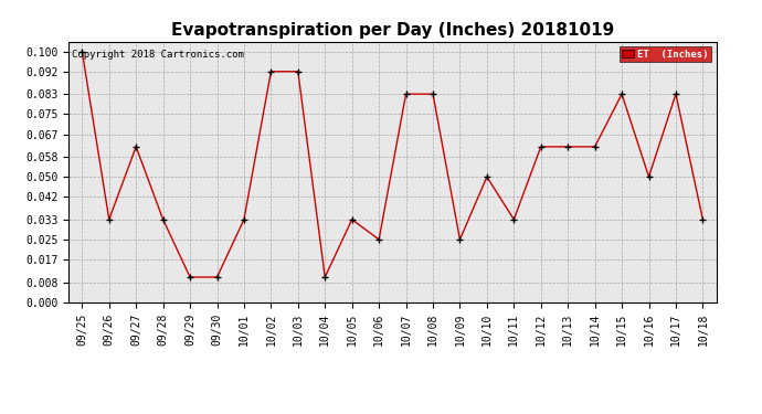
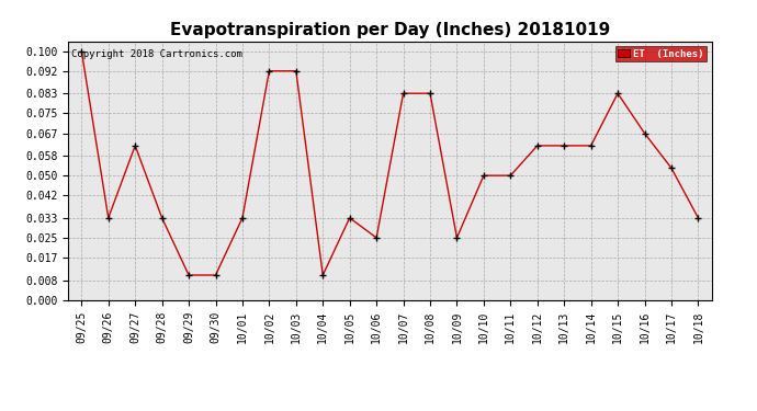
10/11: 0.033 -> 0.050
10/16: 0.050 -> 0.067
10/17: 0.083 -> 0.053
